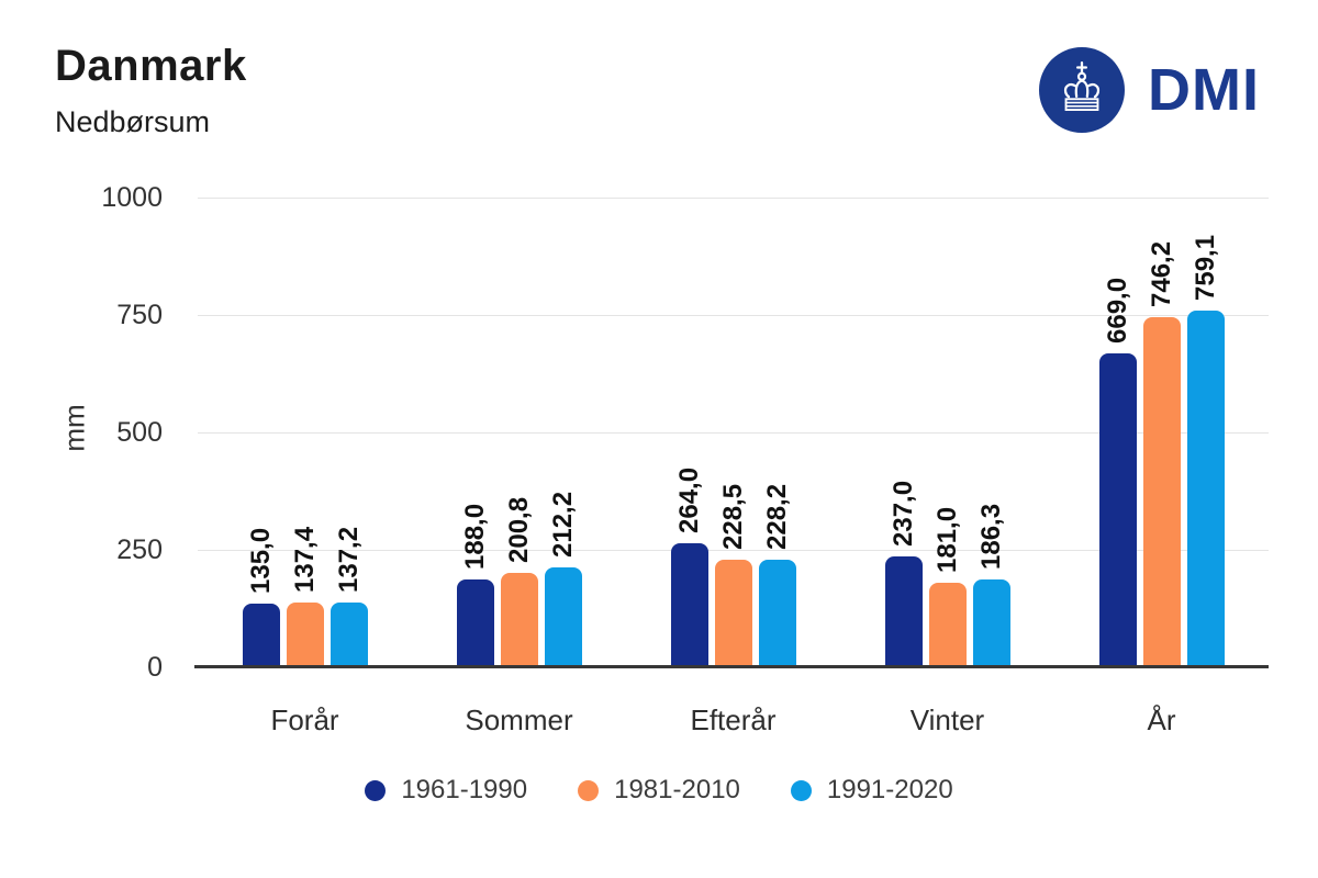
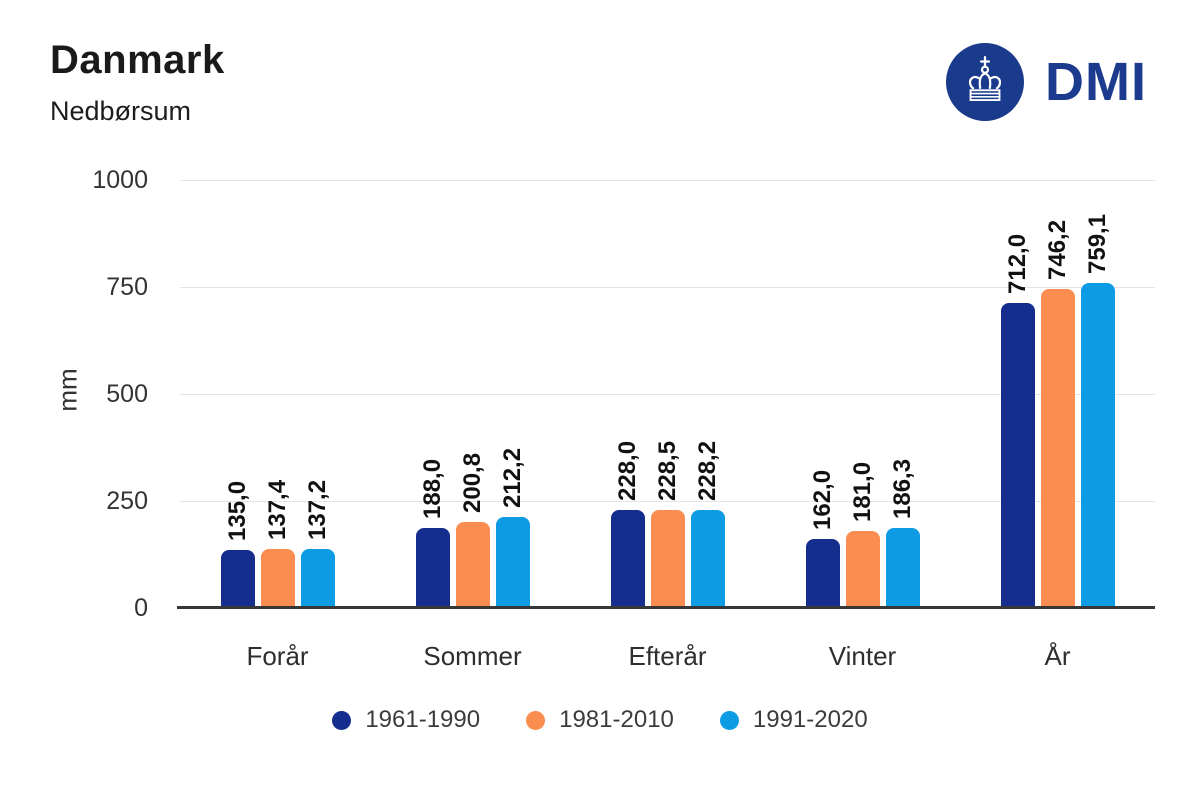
1961-1990/Efterår: 264,0 -> 228,0
1961-1990/Vinter: 237,0 -> 162,0
1961-1990/År: 669,0 -> 712,0
